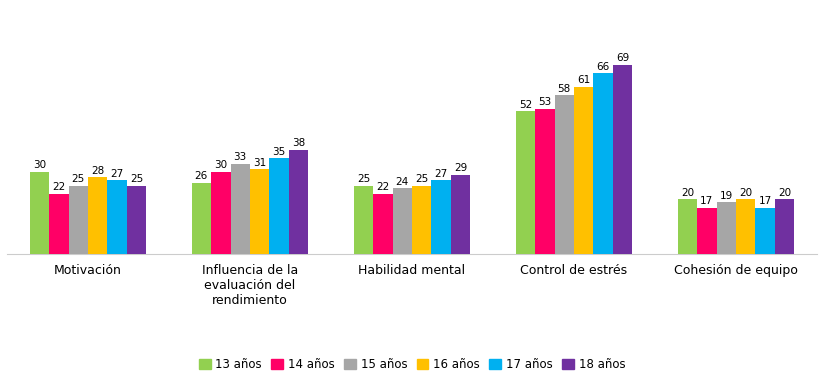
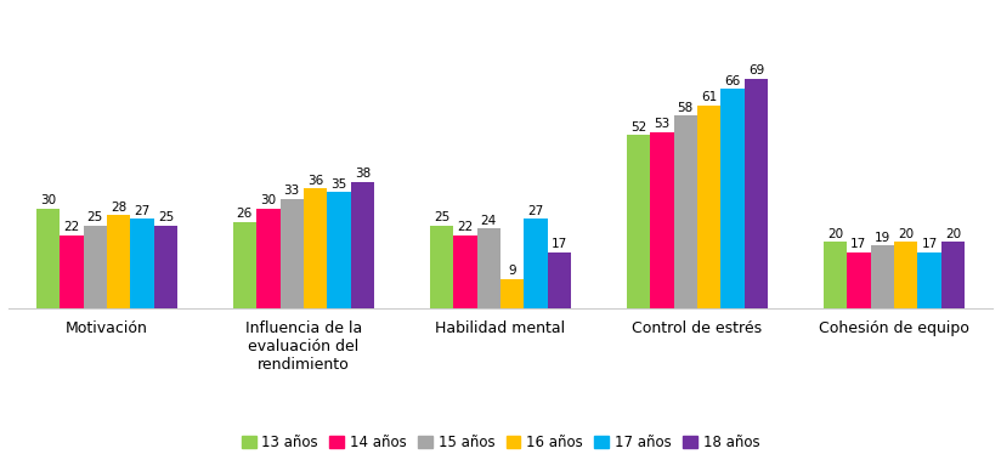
16 años/Influencia de la evaluación del rendimiento: 31 -> 36
16 años/Habilidad mental: 25 -> 9
18 años/Habilidad mental: 29 -> 17
